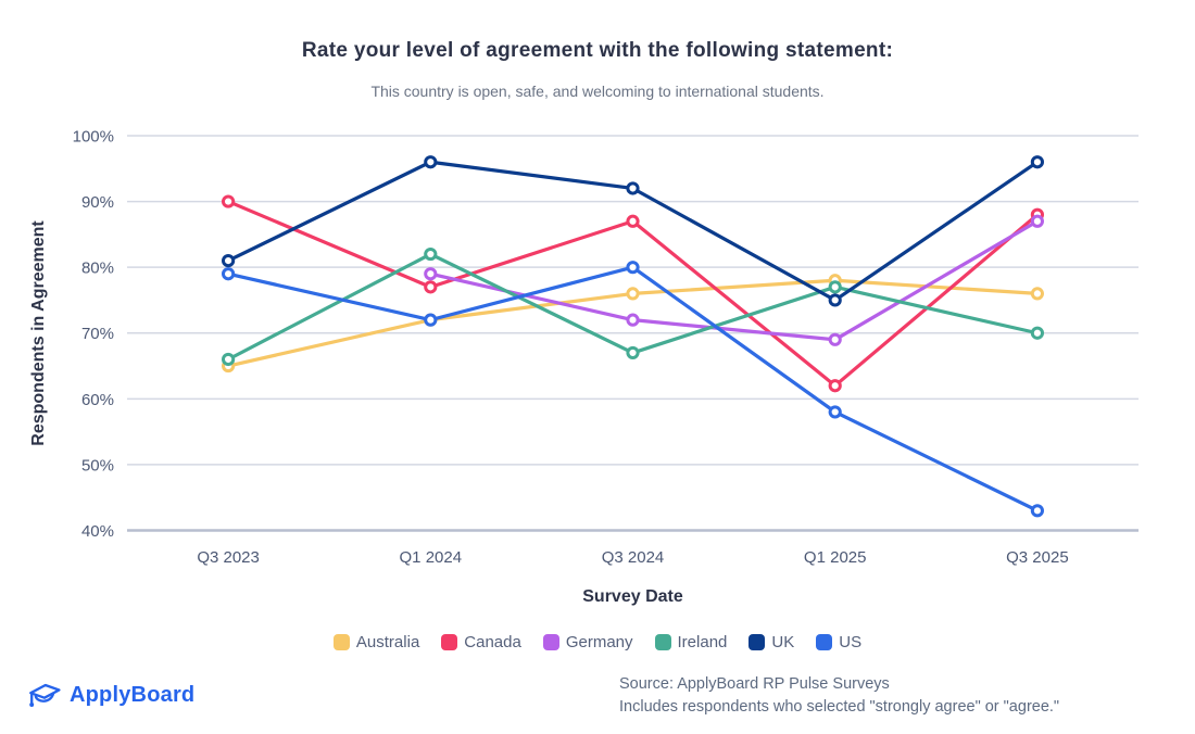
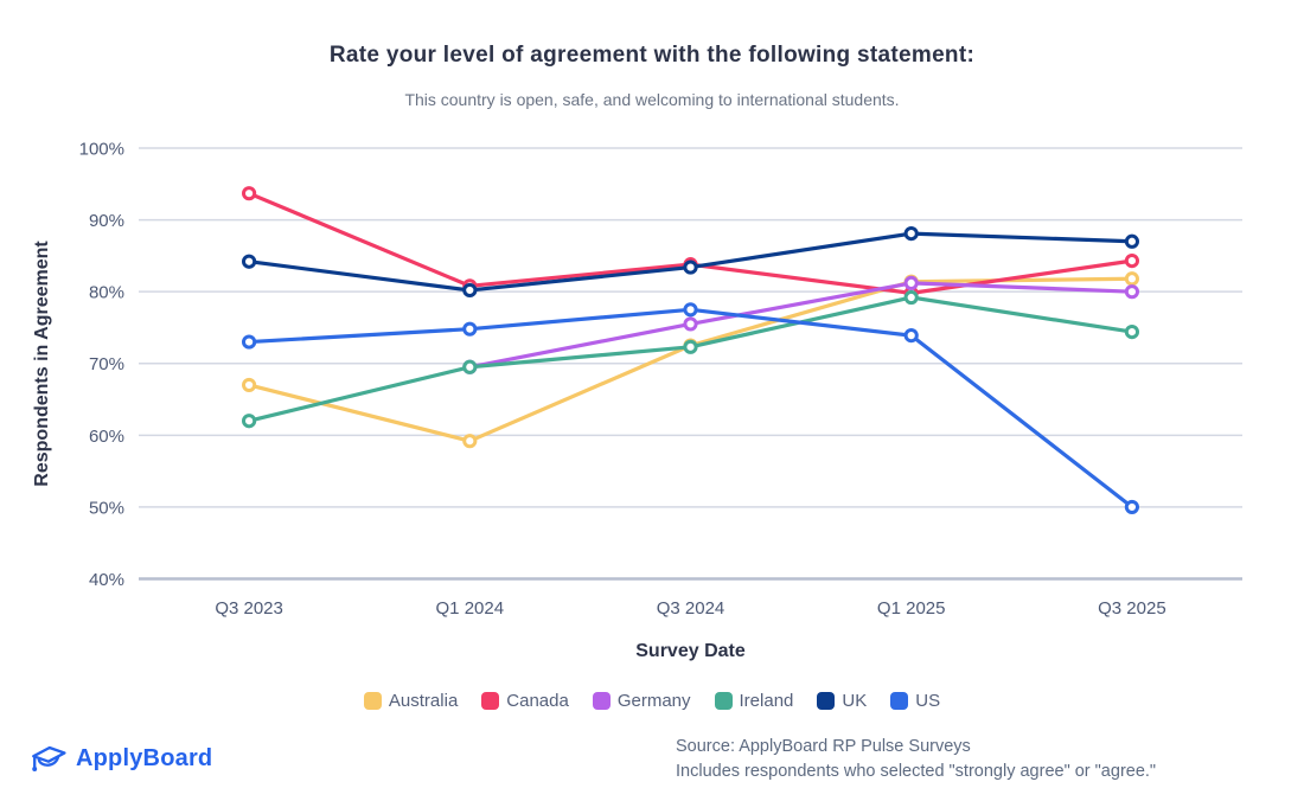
Australia/Q3 2023: 65% -> 67%
Canada/Q3 2023: 90% -> 94%
Ireland/Q3 2023: 66% -> 62%
UK/Q3 2023: 81% -> 84%
US/Q3 2023: 79% -> 73%
Australia/Q1 2024: 72% -> 59%
Canada/Q1 2024: 77% -> 81%
Germany/Q1 2024: 79% -> 70%
Ireland/Q1 2024: 82% -> 70%
UK/Q1 2024: 96% -> 80%
US/Q1 2024: 72% -> 75%
Australia/Q3 2024: 76% -> 72%
Canada/Q3 2024: 87% -> 84%
Germany/Q3 2024: 72% -> 76%
Ireland/Q3 2024: 67% -> 72%
UK/Q3 2024: 92% -> 83%
US/Q3 2024: 80% -> 78%
Australia/Q1 2025: 78% -> 81%
Canada/Q1 2025: 62% -> 80%
Germany/Q1 2025: 69% -> 81%
Ireland/Q1 2025: 77% -> 79%
UK/Q1 2025: 75% -> 88%
US/Q1 2025: 58% -> 74%
Australia/Q3 2025: 76% -> 82%
Canada/Q3 2025: 88% -> 84%
Germany/Q3 2025: 87% -> 80%
Ireland/Q3 2025: 70% -> 74%
UK/Q3 2025: 96% -> 87%
US/Q3 2025: 43% -> 50%
